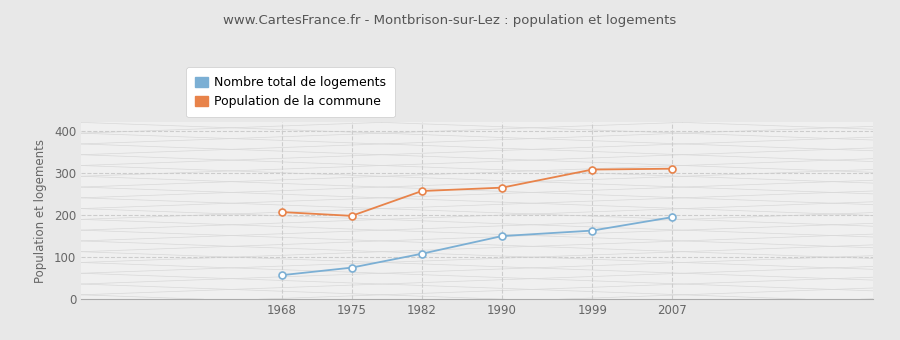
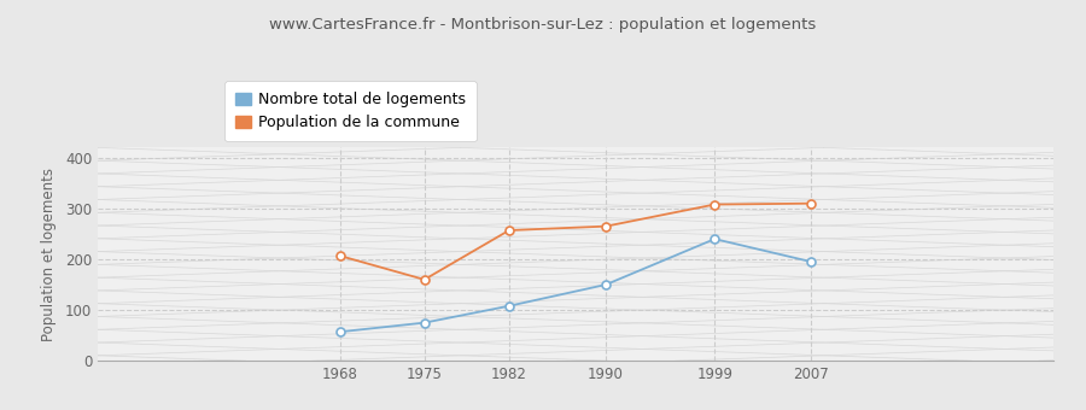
Population de la commune/1975: 198 -> 160
Nombre total de logements/1999: 163 -> 240
